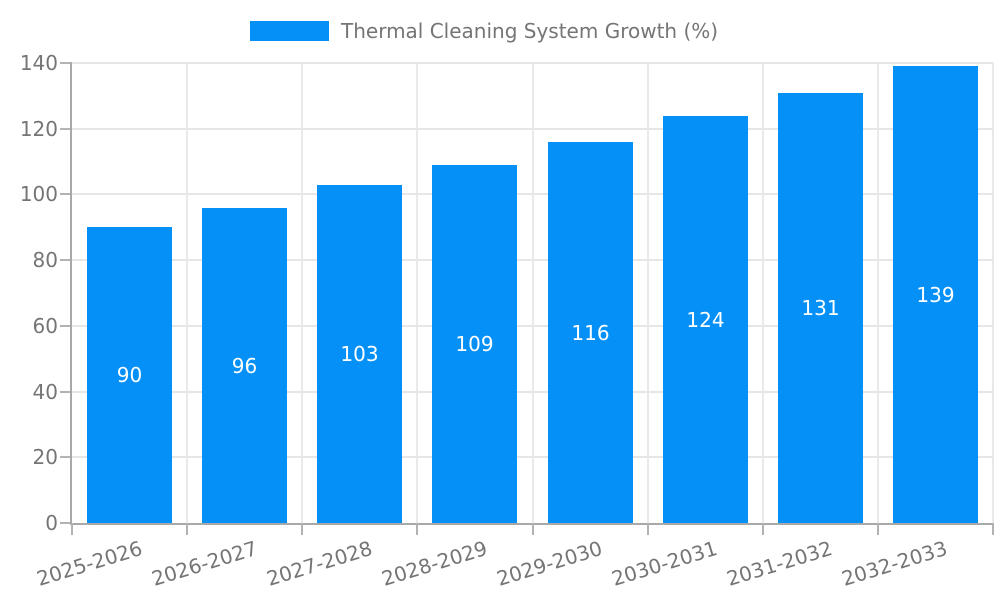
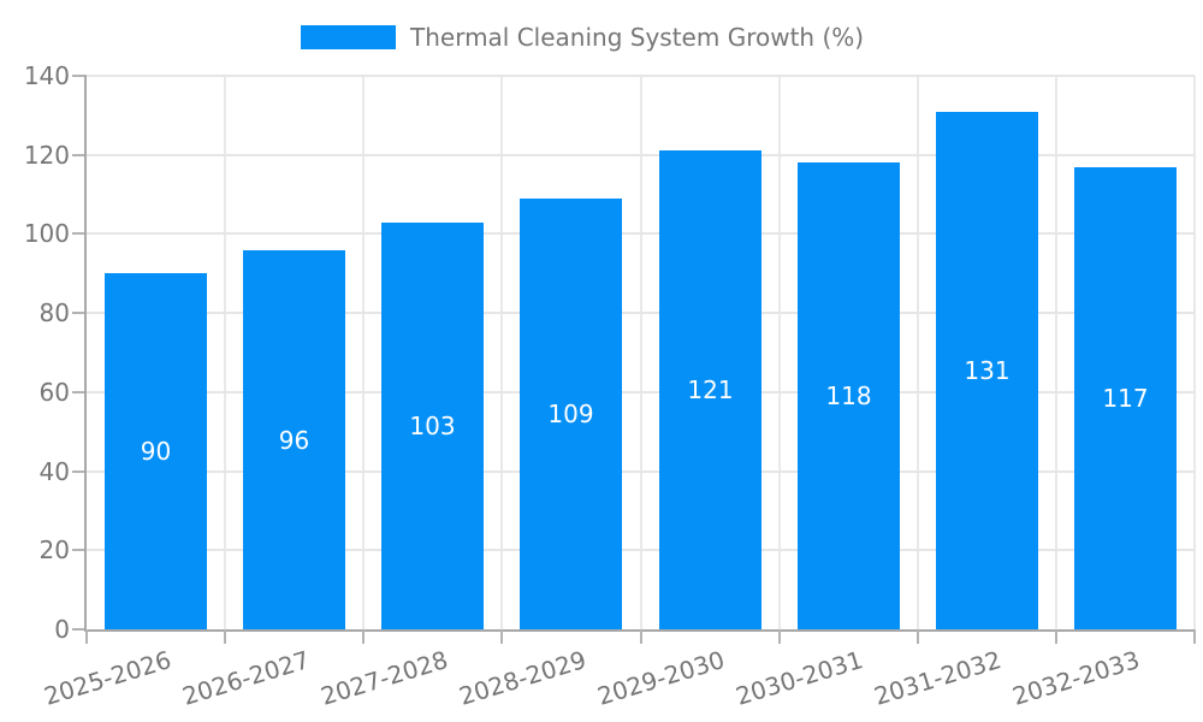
2029-2030: 116 -> 121
2030-2031: 124 -> 118
2032-2033: 139 -> 117
